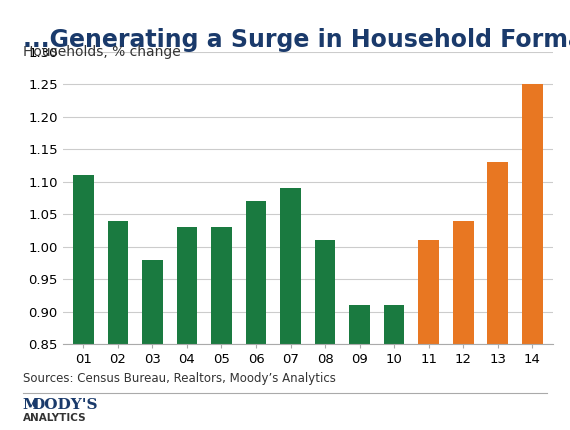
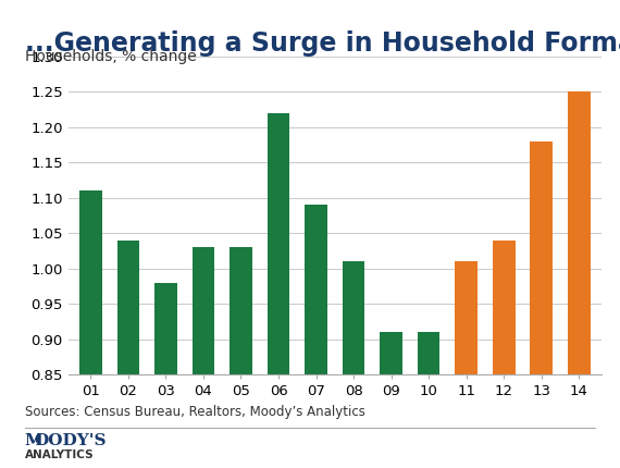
06: 1.07 -> 1.22
13: 1.13 -> 1.18
